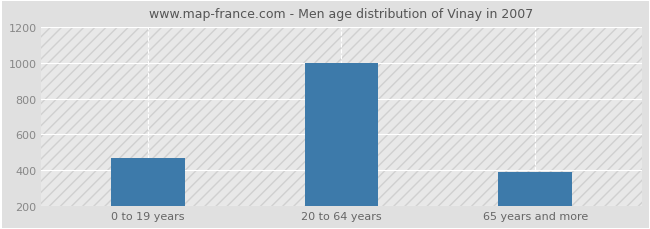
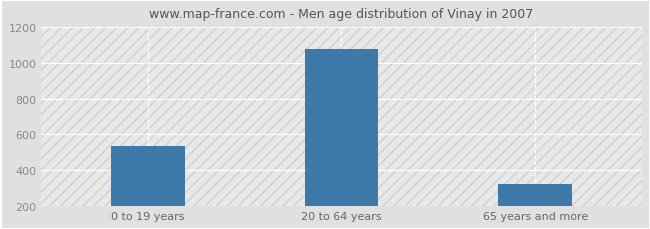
0 to 19 years: 470 -> 540
20 to 64 years: 1000 -> 1080
65 years and more: 390 -> 320
